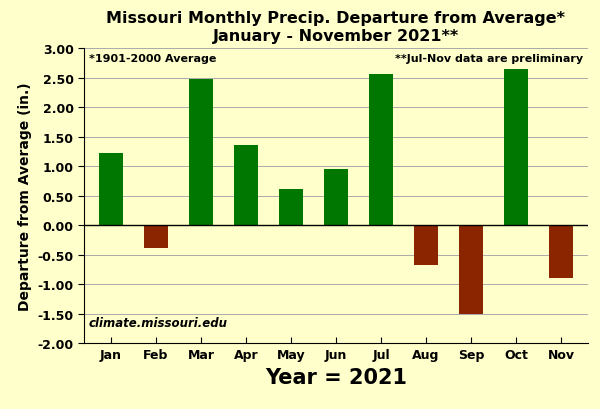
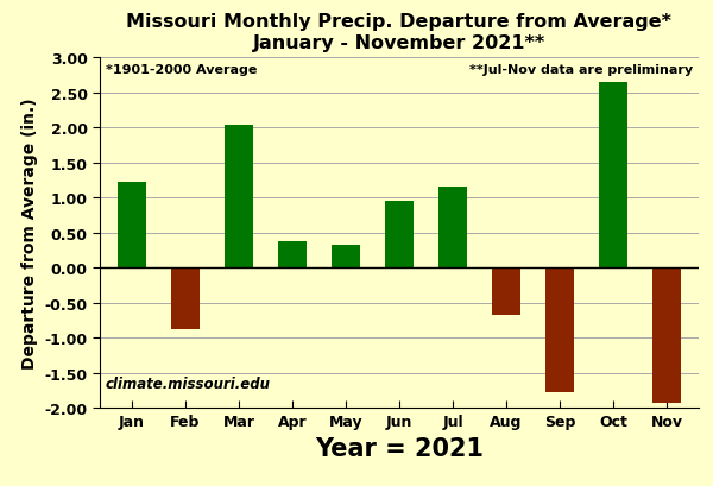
Feb: -0.38 -> -0.87
Mar: 2.48 -> 2.03
Apr: 1.36 -> 0.38
May: 0.62 -> 0.33
Jul: 2.56 -> 1.16
Sep: -1.50 -> -1.78
Nov: -0.90 -> -1.92
